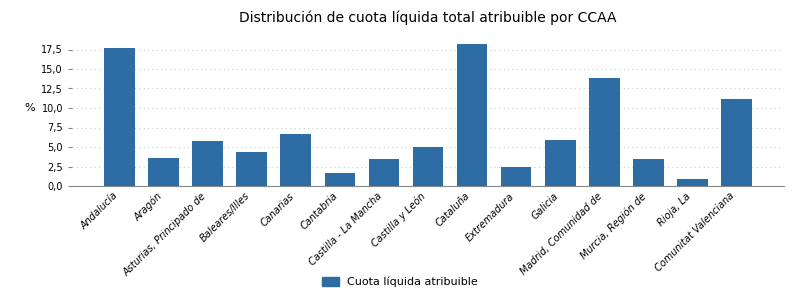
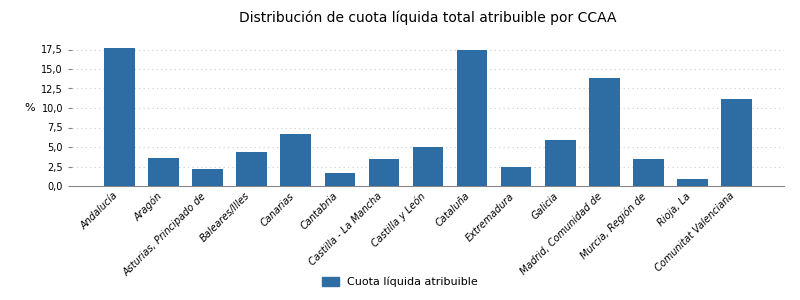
Asturias, Principado de: 5,8 -> 2,2
Cataluña: 18,2 -> 17,5
